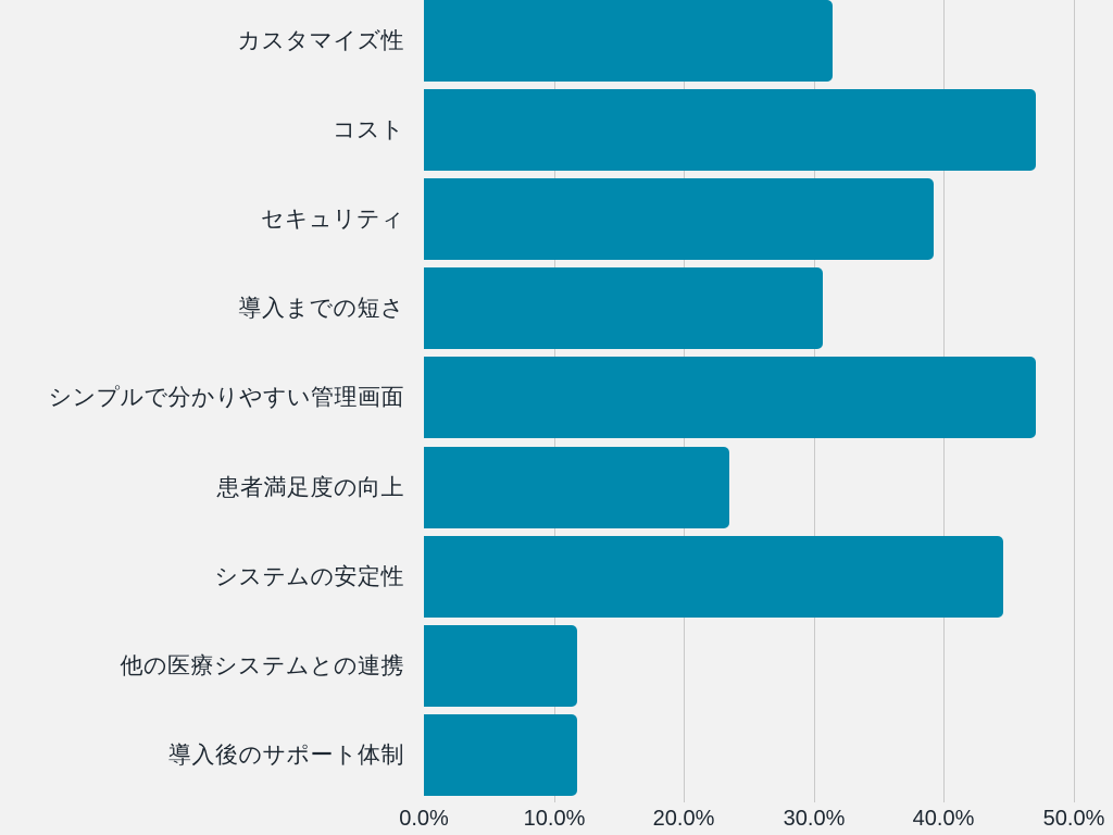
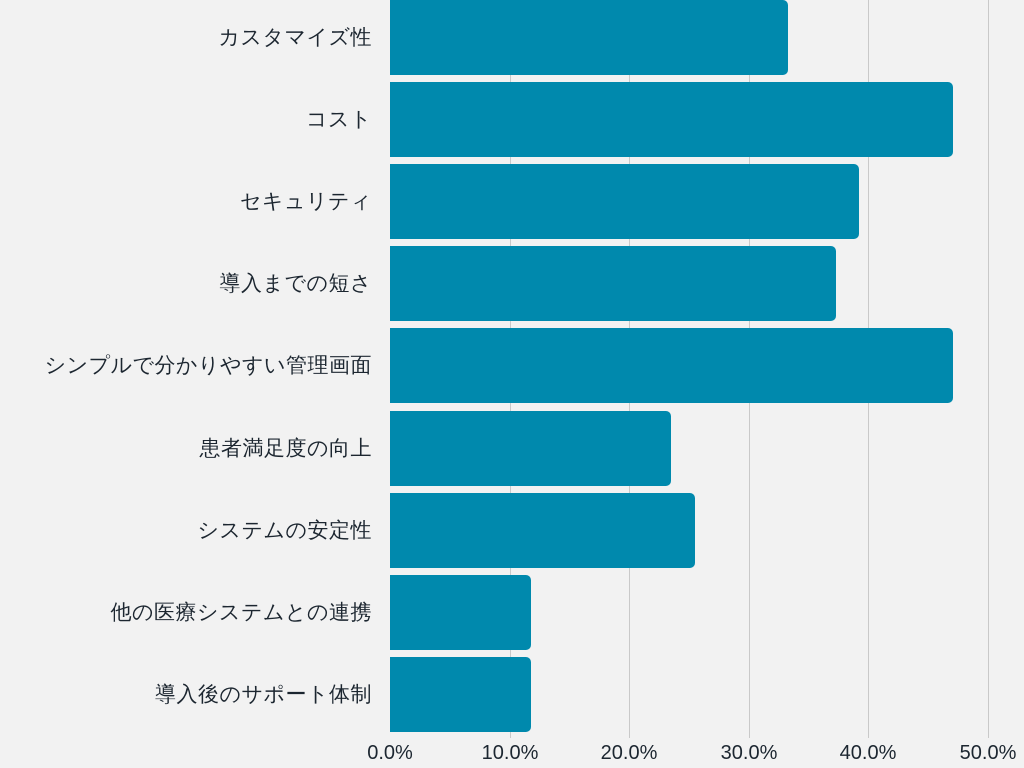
カスタマイズ性: 31.4% -> 33.3%
導入までの短さ: 30.7% -> 37.3%
システムの安定性: 44.6% -> 25.5%
